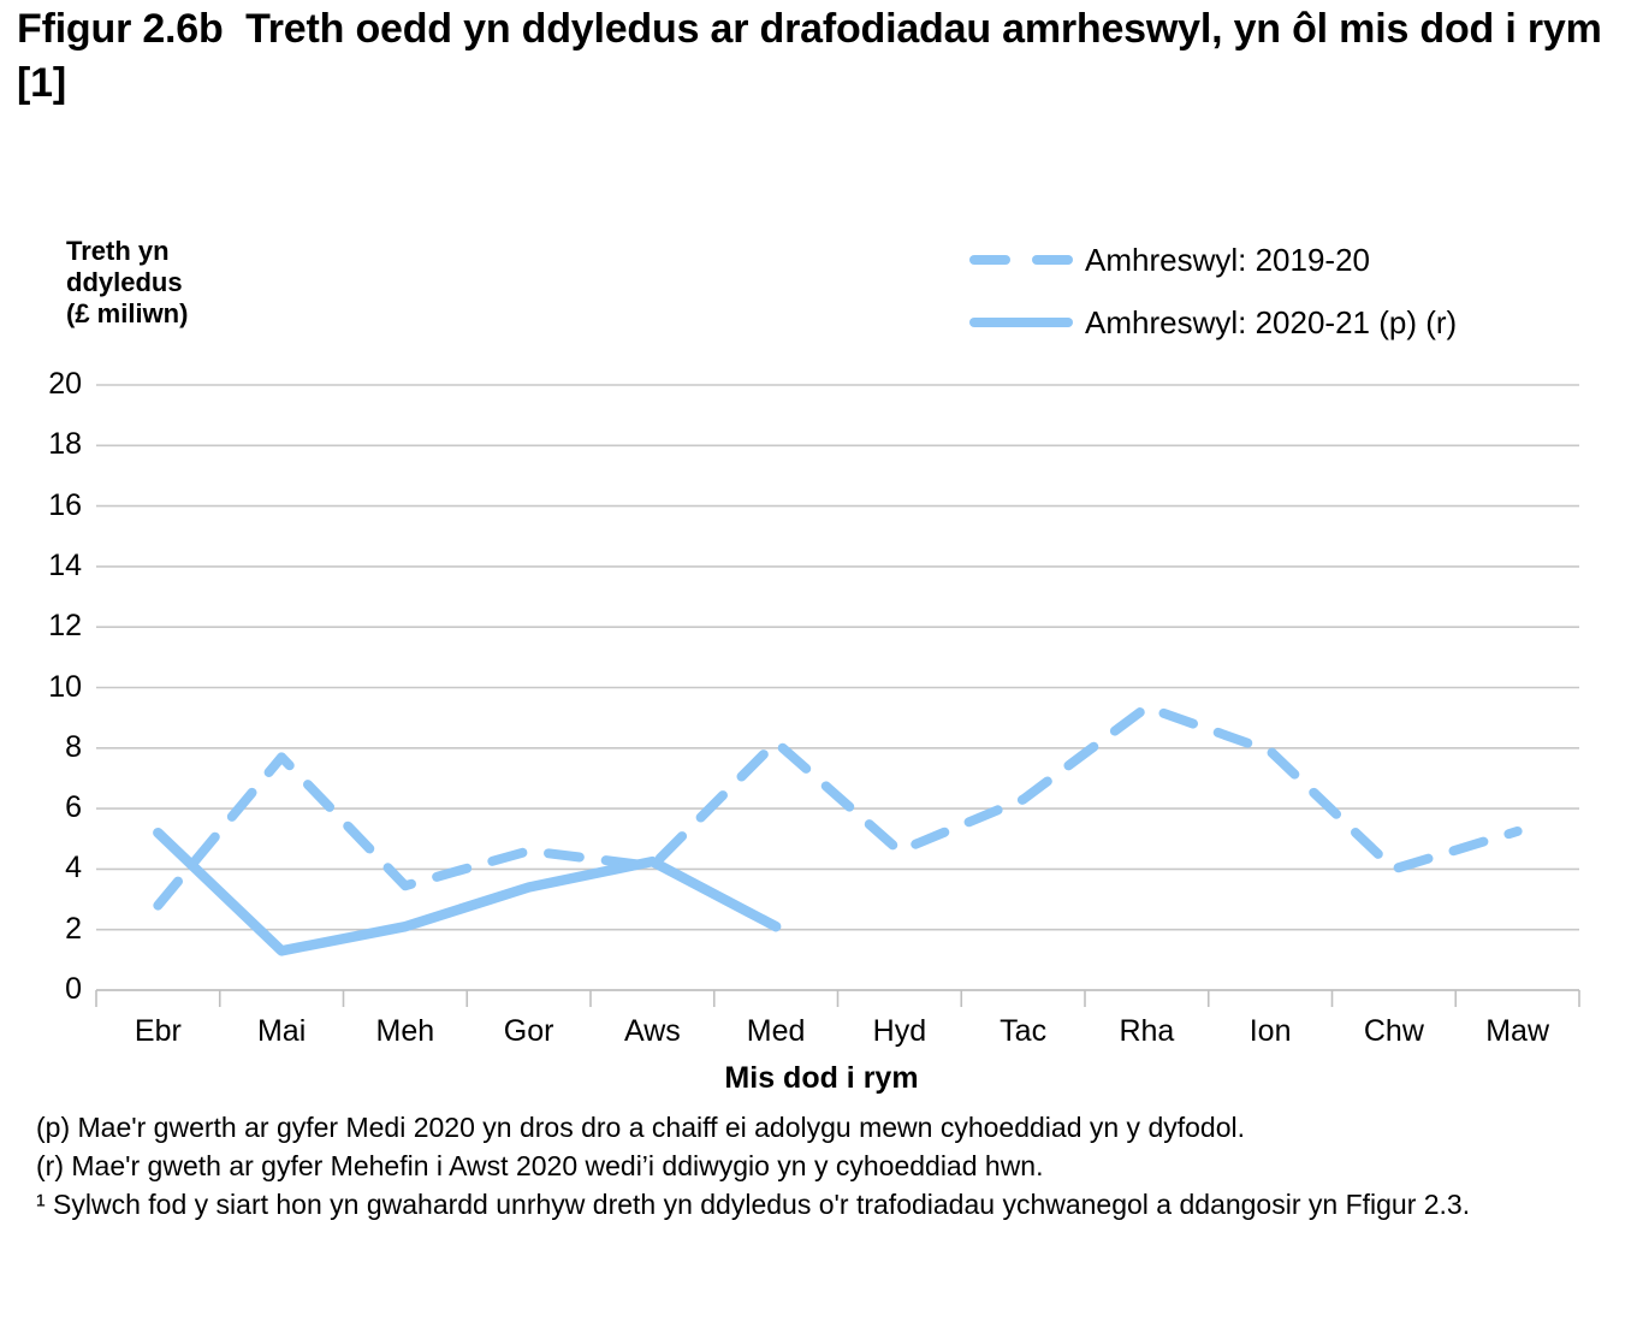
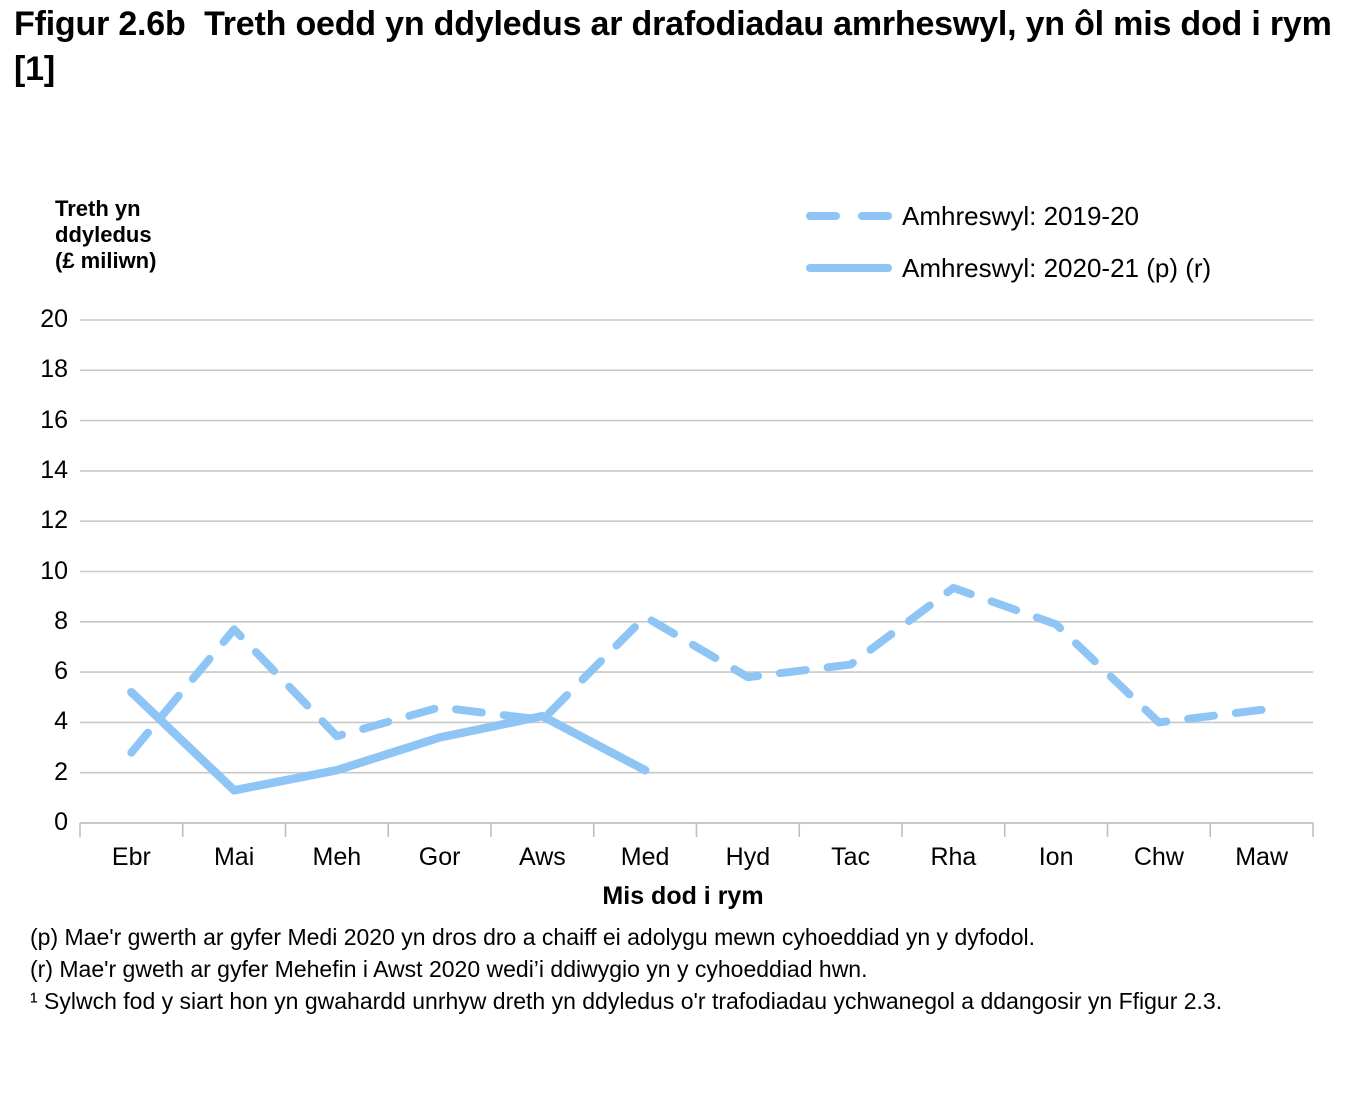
Amhreswyl: 2019-20/Hyd: 4.6 -> 5.8
Amhreswyl: 2019-20/Maw: 5.2 -> 4.5
